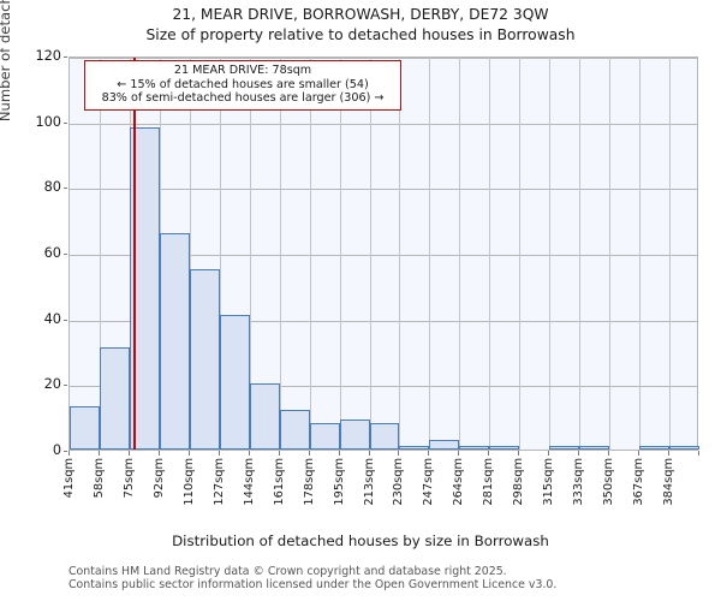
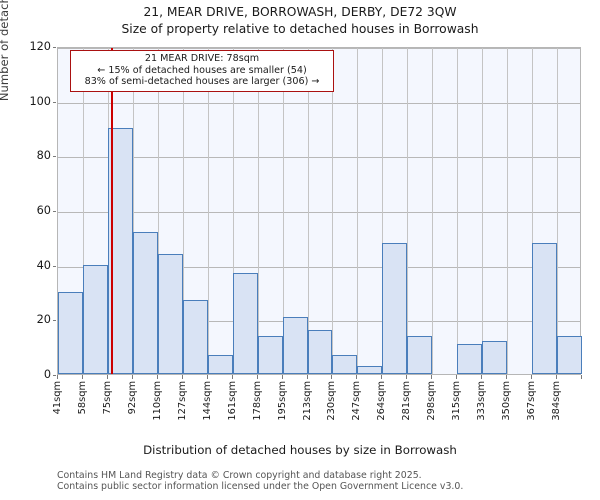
41sqm: 13 -> 30
58sqm: 31 -> 40
75sqm: 98 -> 90
92sqm: 66 -> 52
110sqm: 55 -> 44
127sqm: 41 -> 27
144sqm: 20 -> 7
161sqm: 12 -> 37
178sqm: 8 -> 14
195sqm: 9 -> 21
213sqm: 8 -> 16
230sqm: 1 -> 7
264sqm: 1 -> 48
281sqm: 1 -> 14
315sqm: 1 -> 11
333sqm: 1 -> 12
367sqm: 1 -> 48
384sqm: 1 -> 14
